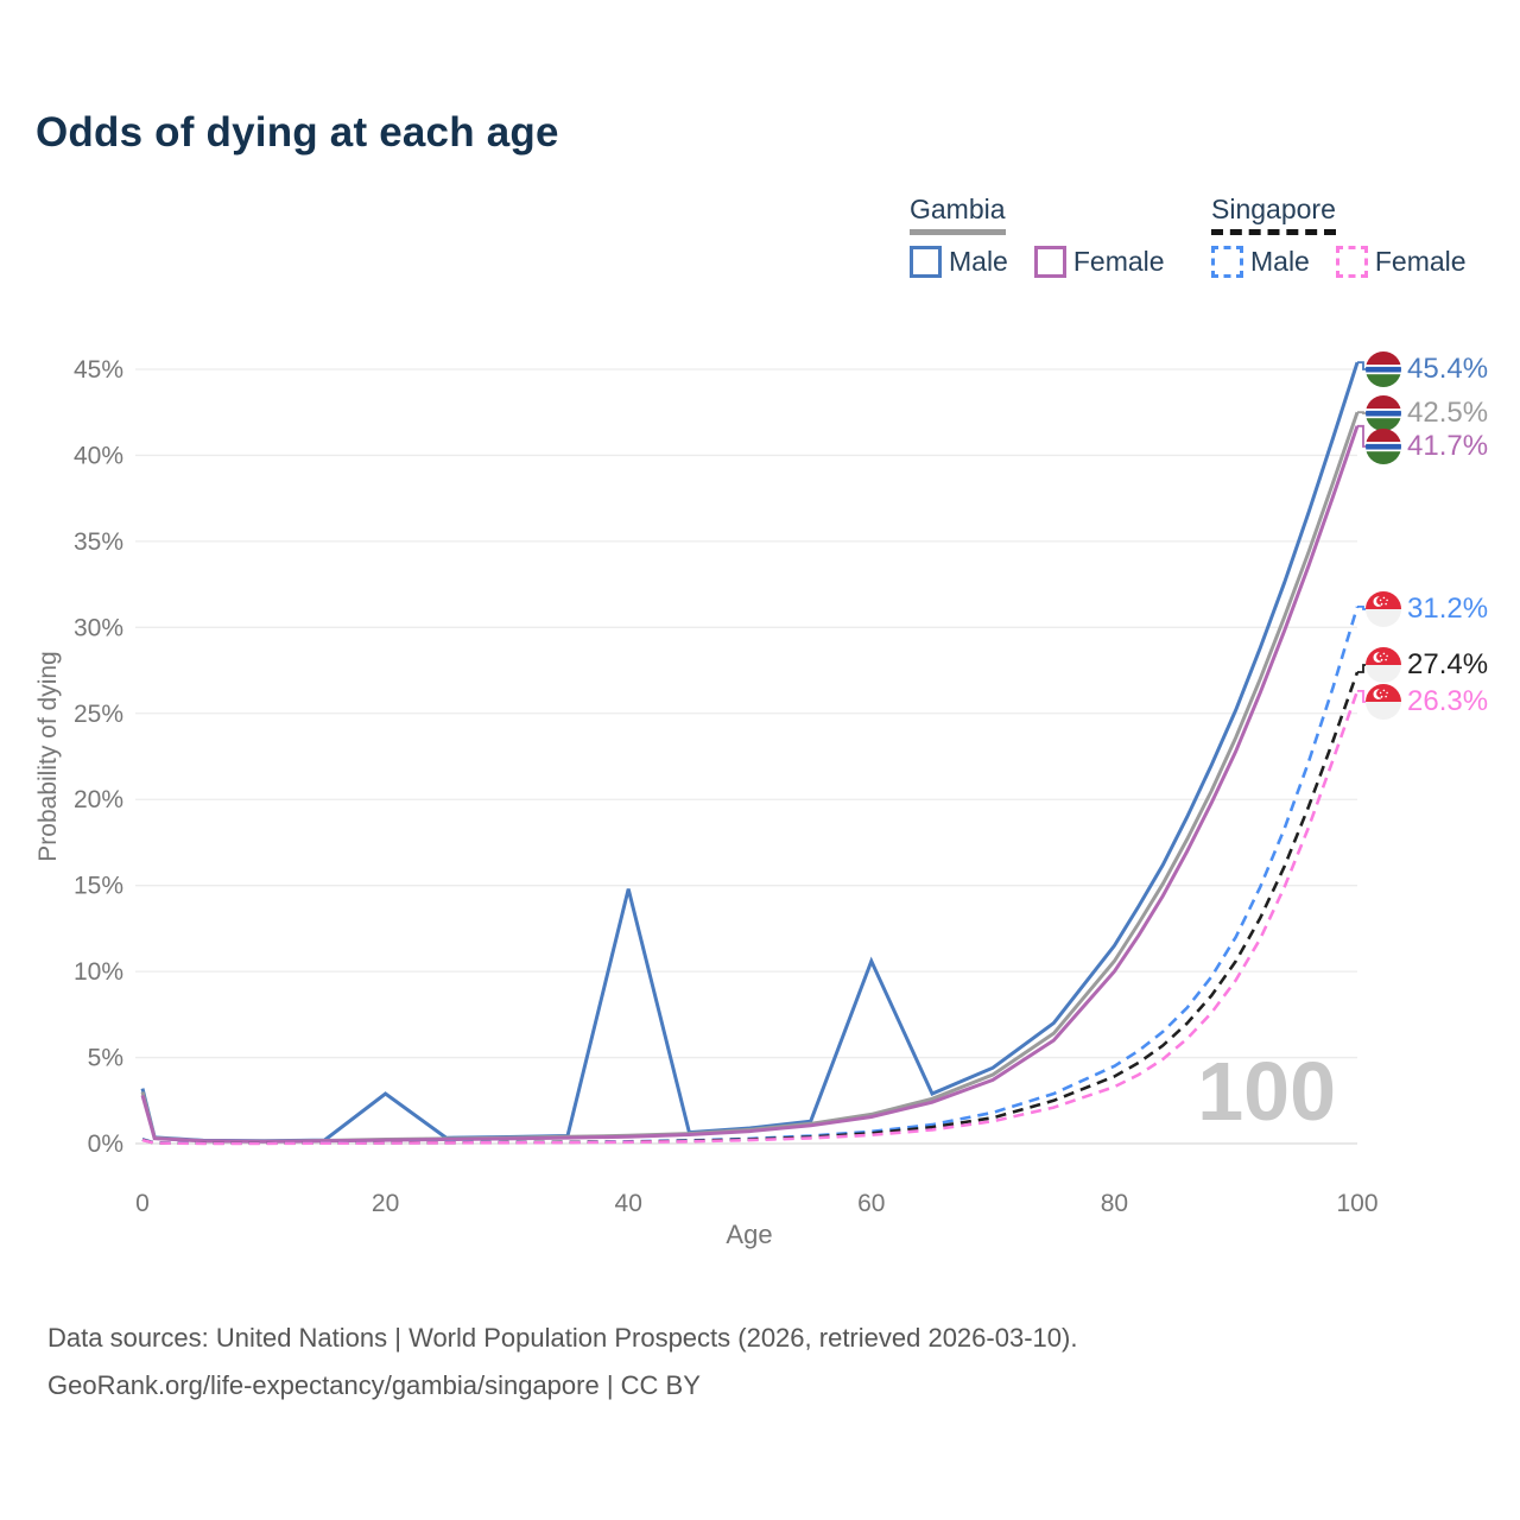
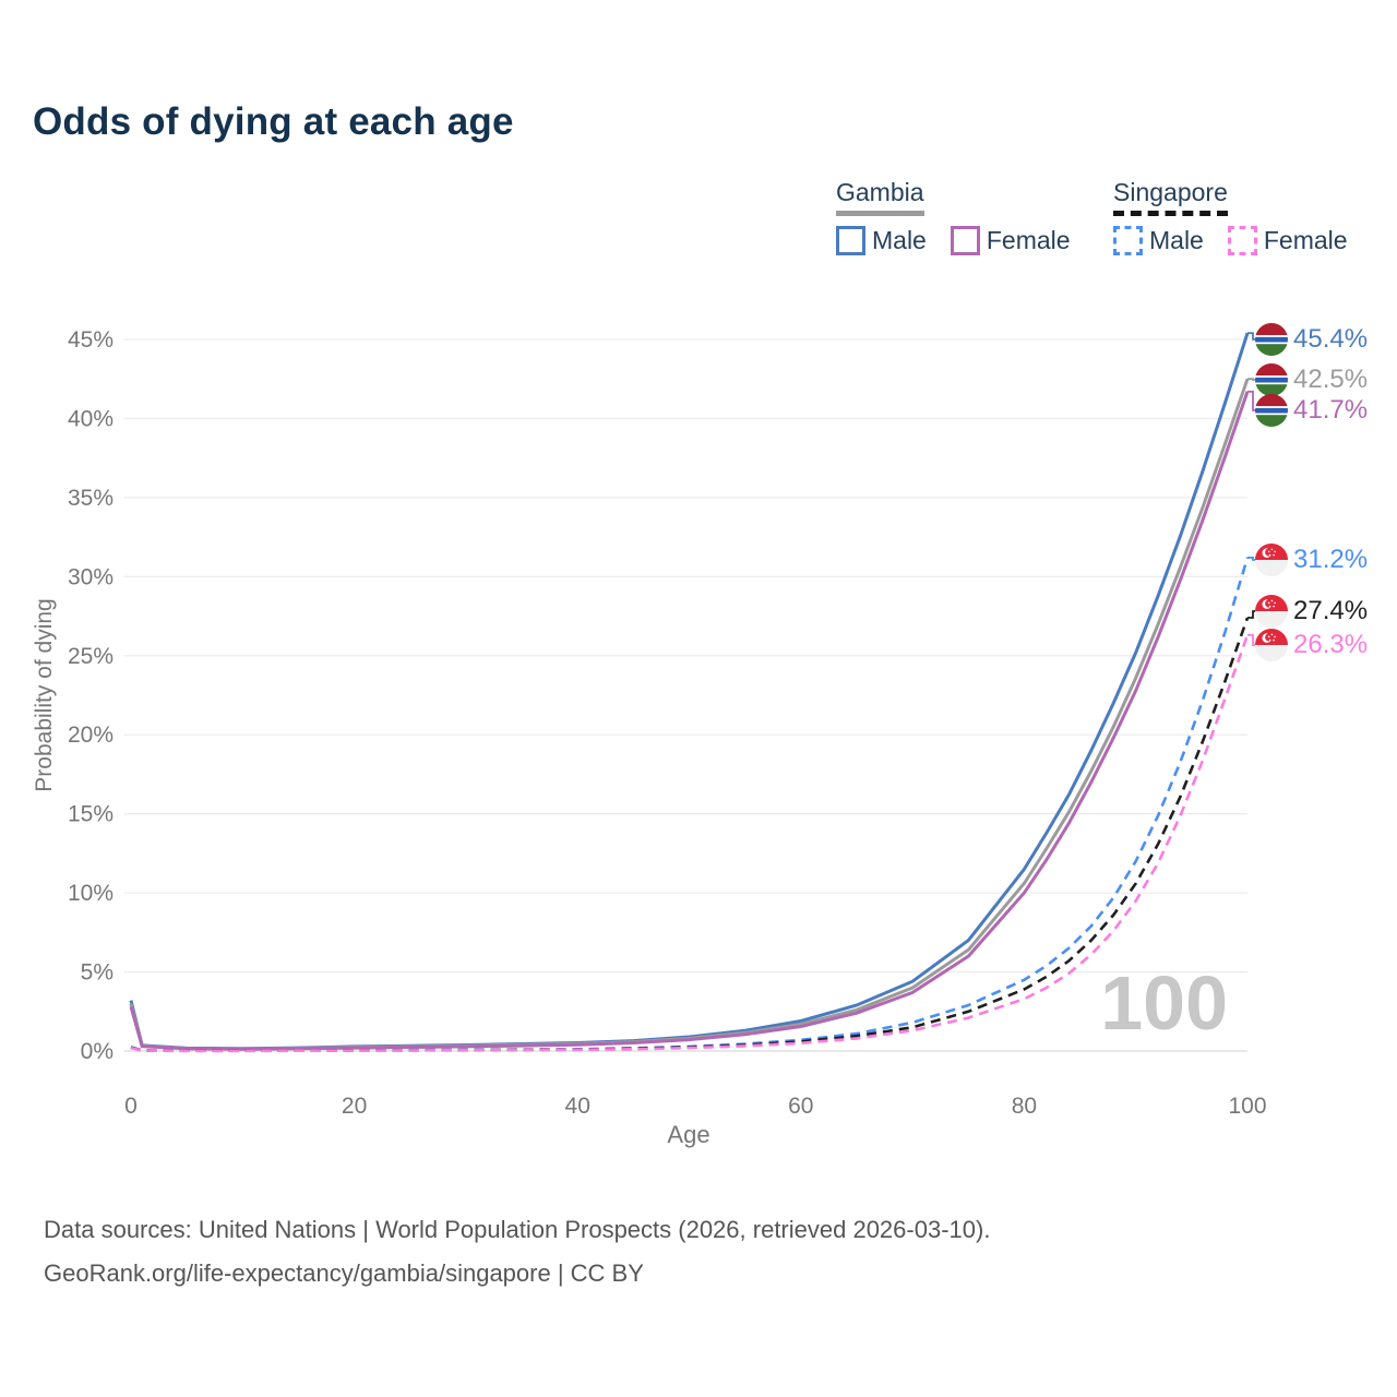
Gambia Male/20: 2.9% -> 0.3%
Gambia Male/40: 14.8% -> 0.5%
Gambia Male/60: 10.6% -> 1.9%
